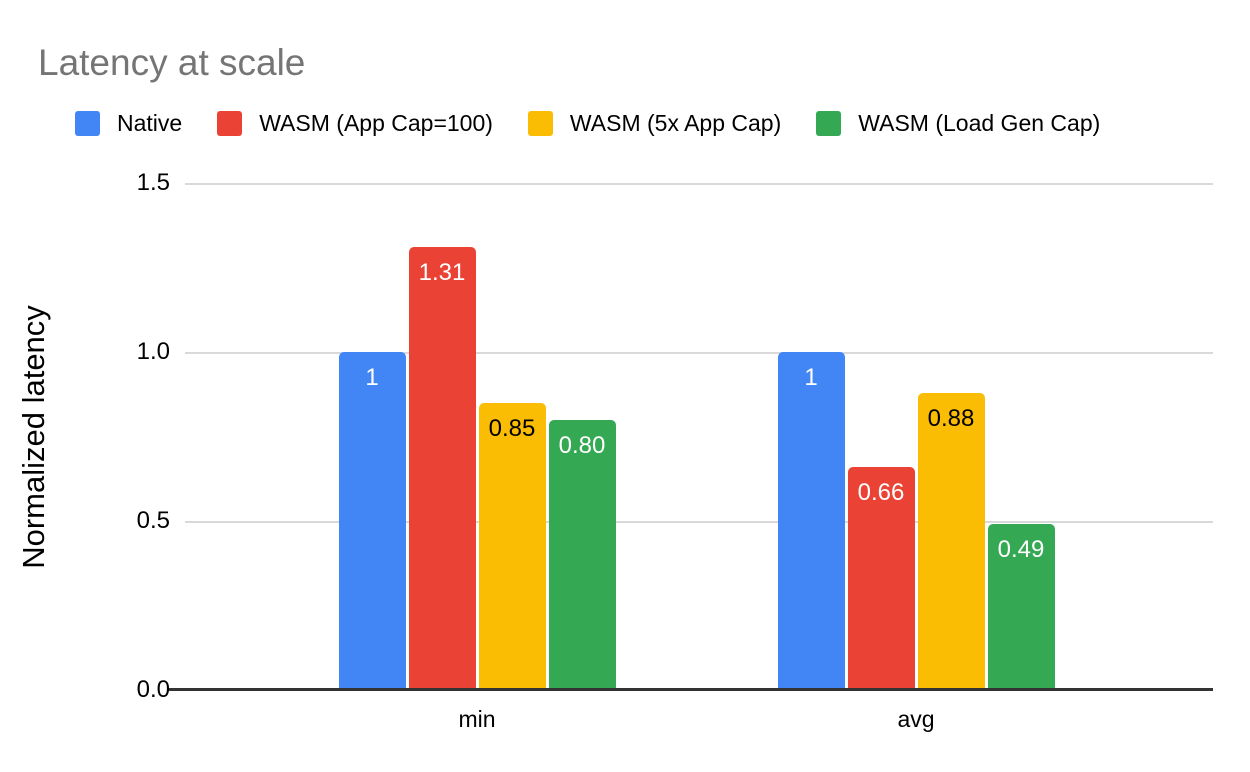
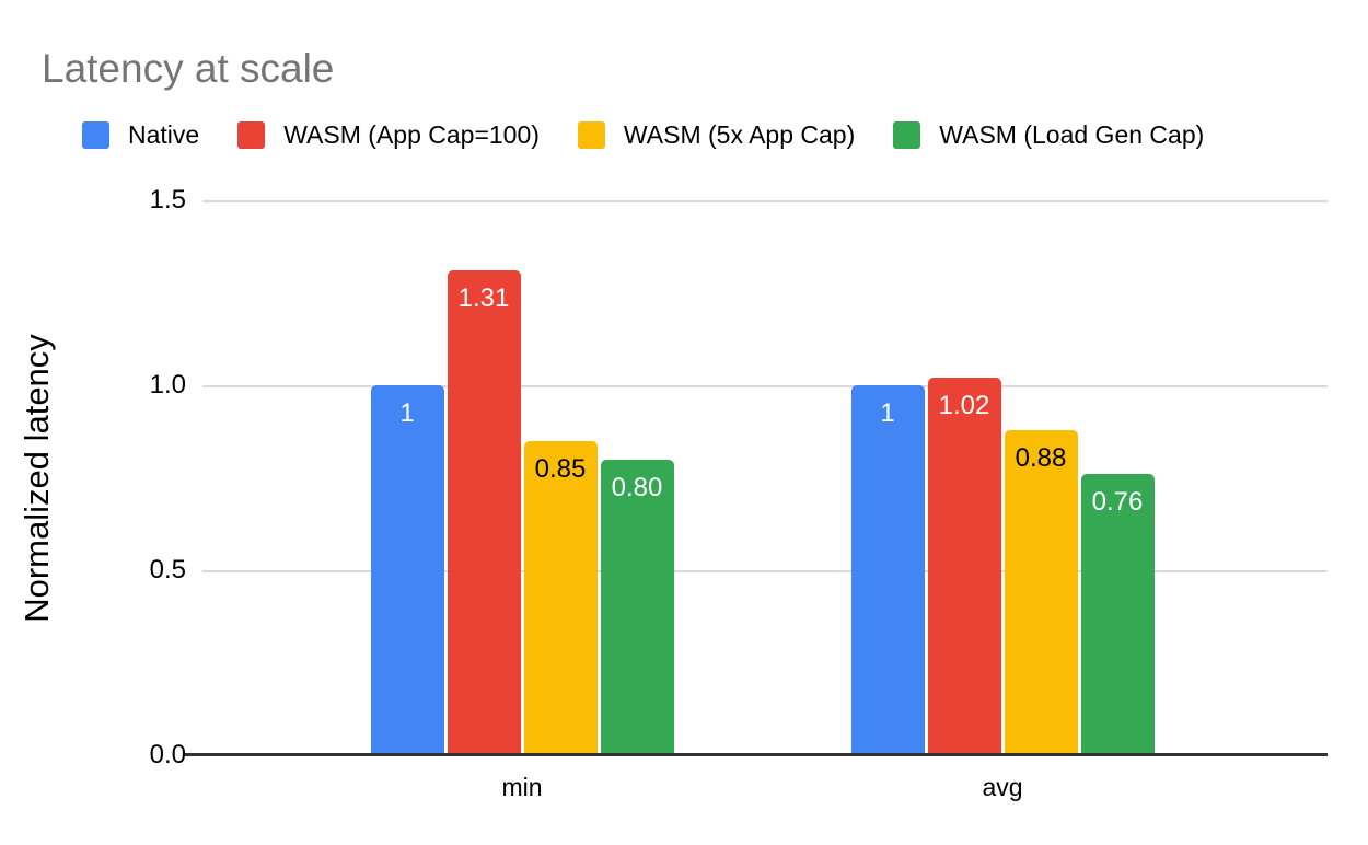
WASM (App Cap=100)/avg: 0.66 -> 1.02
WASM (Load Gen Cap)/avg: 0.49 -> 0.76
